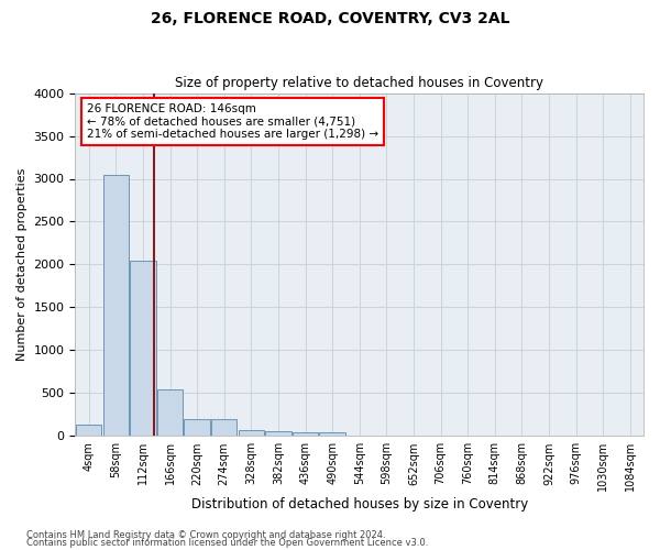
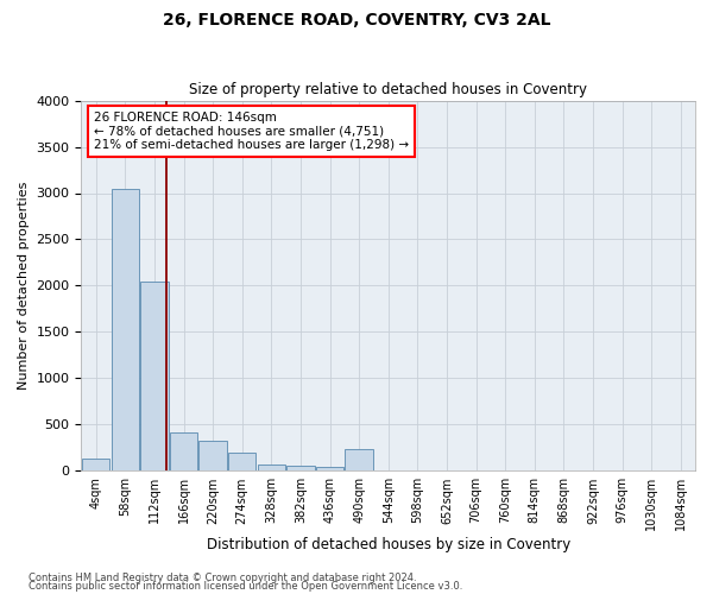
166sqm: 540 -> 420
220sqm: 200 -> 320
490sqm: 40 -> 240
